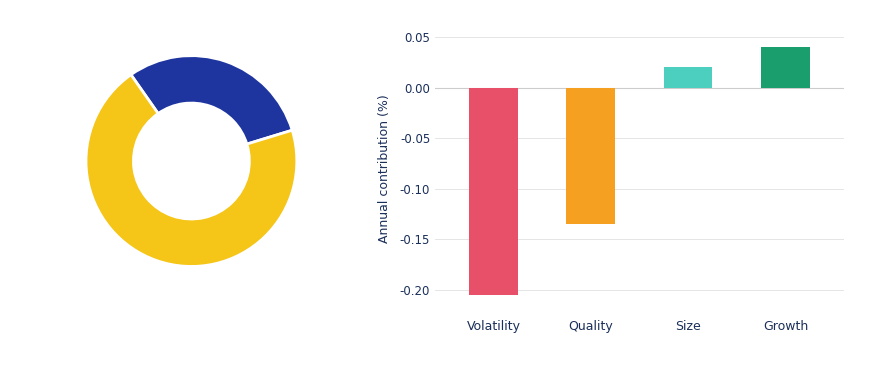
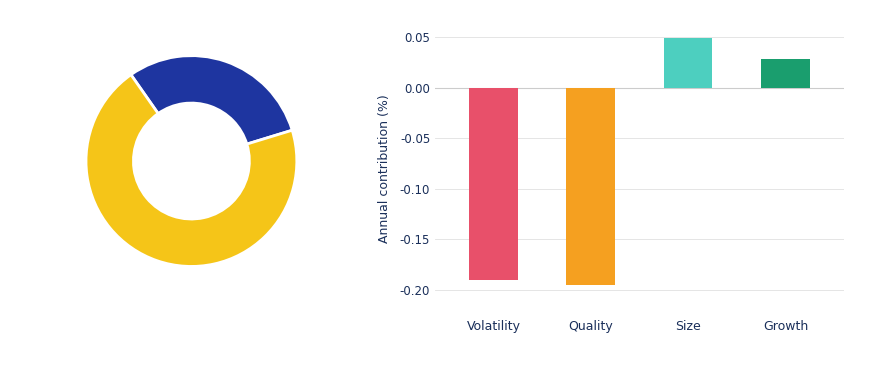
Volatility: -0.205 -> -0.191
Quality: -0.135 -> -0.196
Size: 0.020 -> 0.049
Growth: 0.040 -> 0.028
